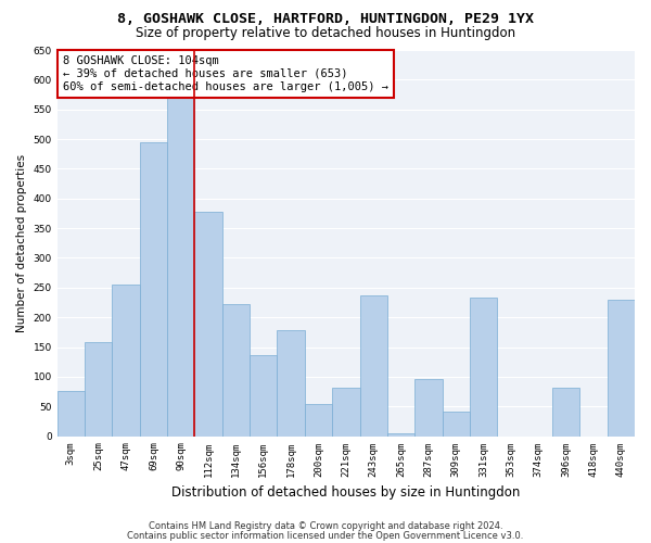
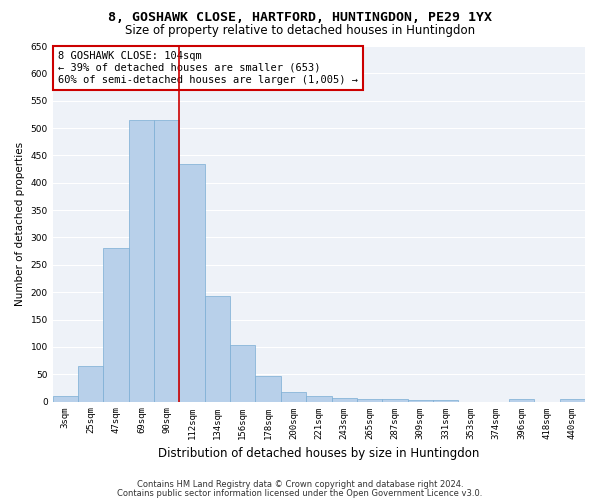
3sqm: 76 -> 10
25sqm: 158 -> 65
47sqm: 256 -> 280
69sqm: 494 -> 515
90sqm: 574 -> 515
112sqm: 378 -> 435
134sqm: 222 -> 193
156sqm: 136 -> 103
178sqm: 178 -> 46
200sqm: 54 -> 17
221sqm: 82 -> 10
243sqm: 236 -> 7
287sqm: 96 -> 5
309sqm: 42 -> 2
331sqm: 234 -> 2
396sqm: 82 -> 5
440sqm: 230 -> 5
